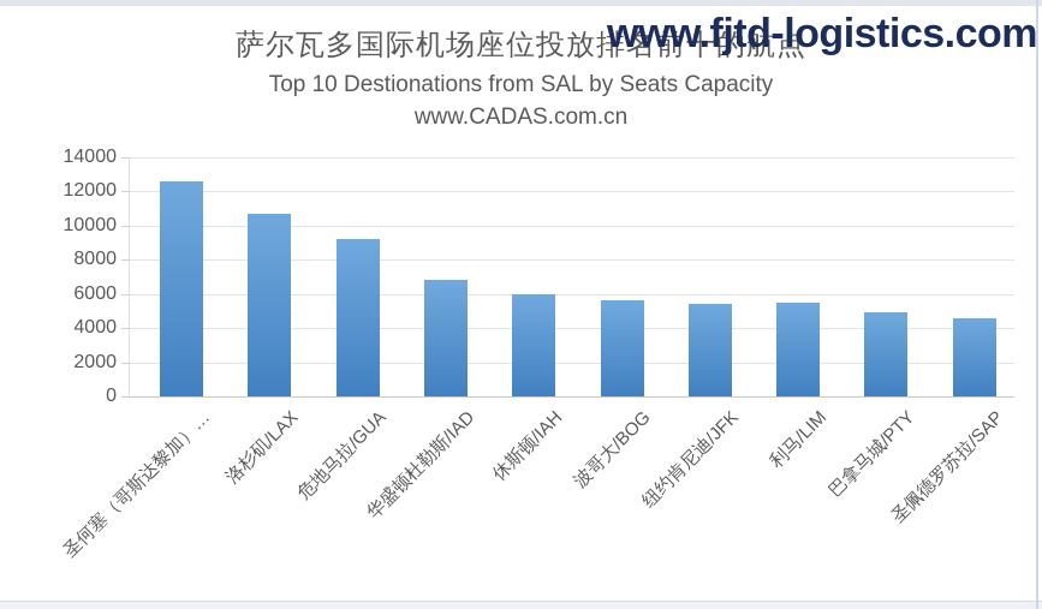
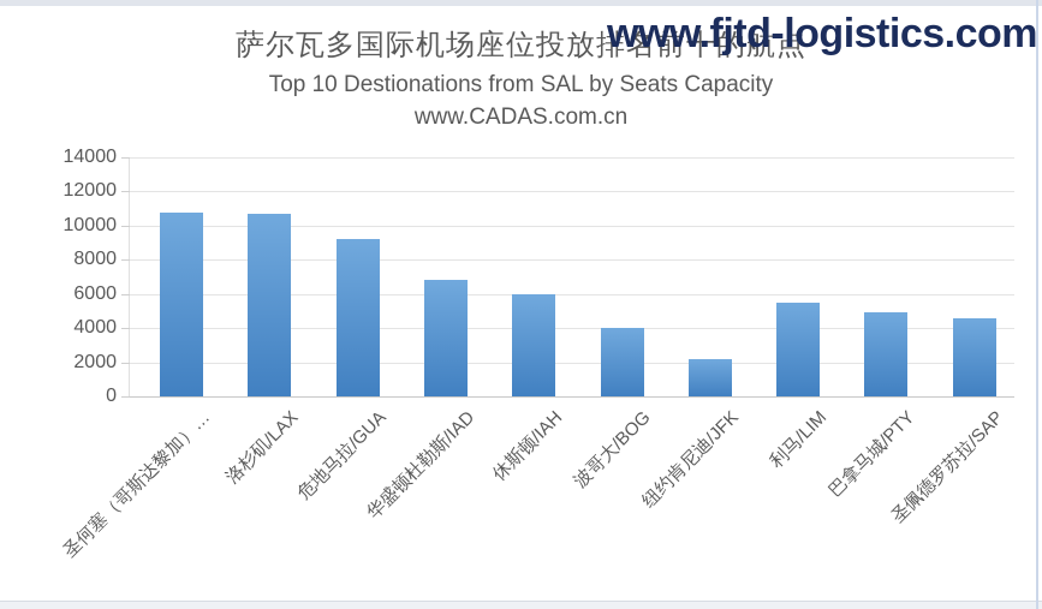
圣何塞（哥斯达黎加）…: 12600 -> 10800
波哥大/BOG: 5600 -> 4000
纽约肯尼迪/JFK: 5400 -> 2200
